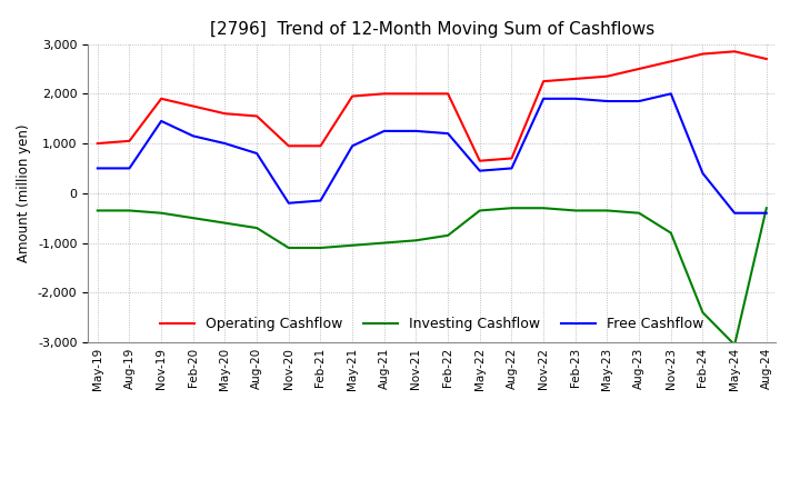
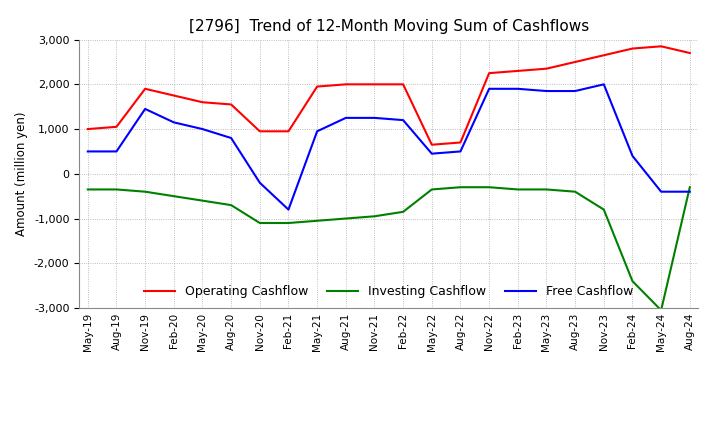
Free Cashflow/Feb-21: -150 -> -800
